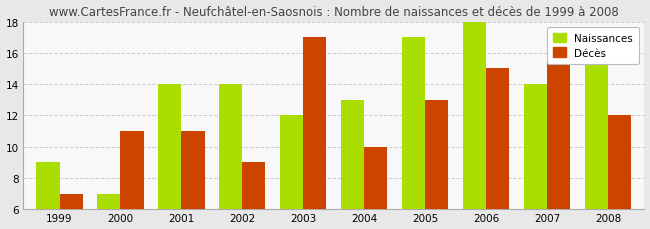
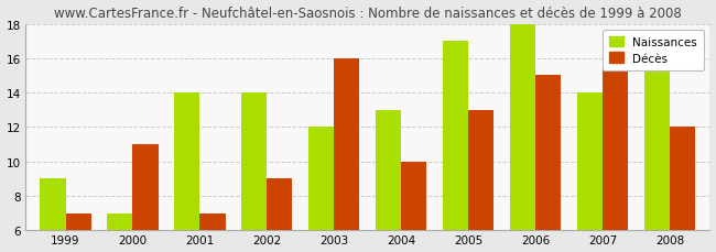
Décès/2001: 11 -> 7
Décès/2003: 17 -> 16
